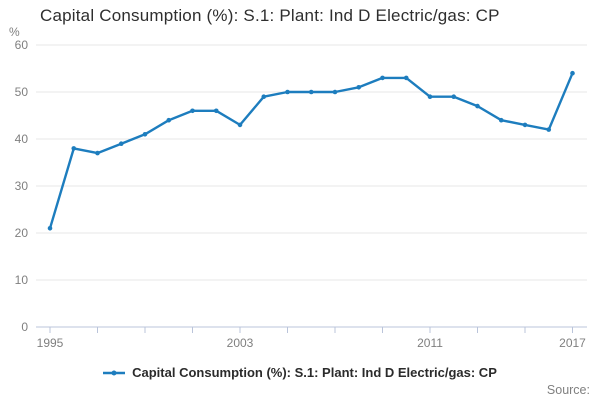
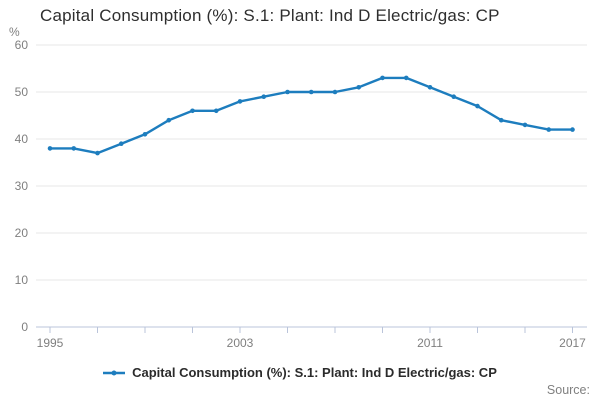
1995: 21 -> 38
2003: 43 -> 48
2011: 49 -> 51
2017: 54 -> 42
